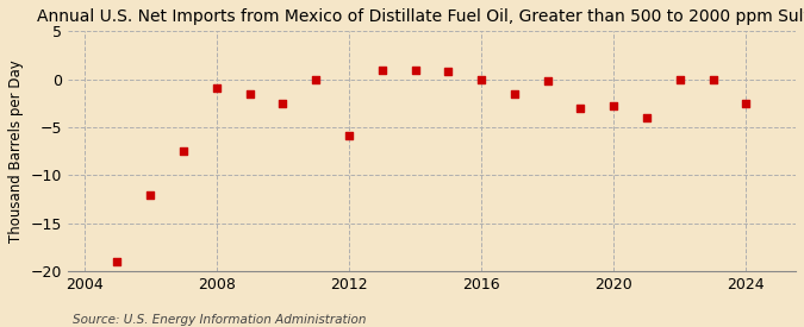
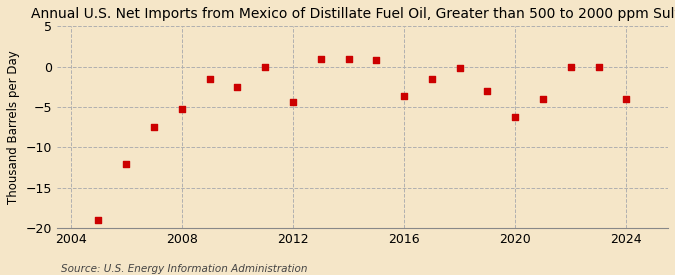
2008: -0.9 -> -5.2
2012: -5.8 -> -4.4
2016: -0.1 -> -3.6
2020: -2.8 -> -6.2
2024: -2.5 -> -4.0
